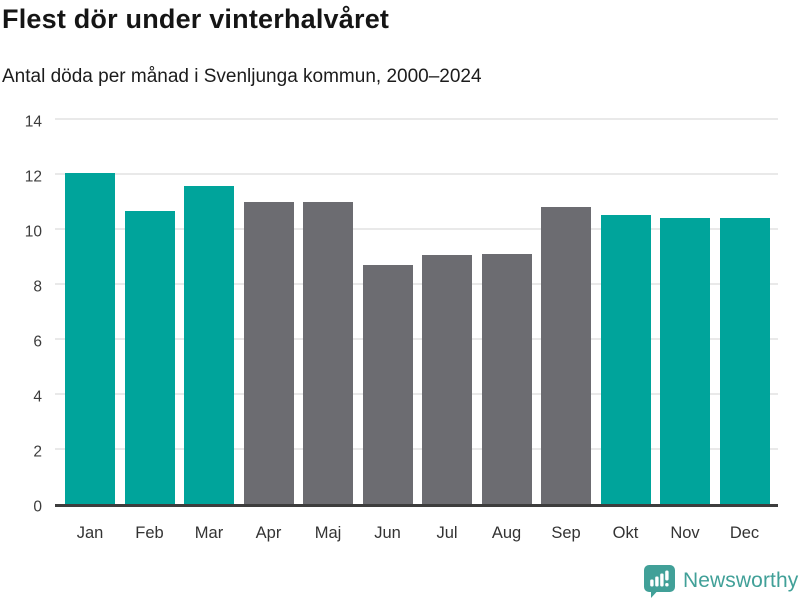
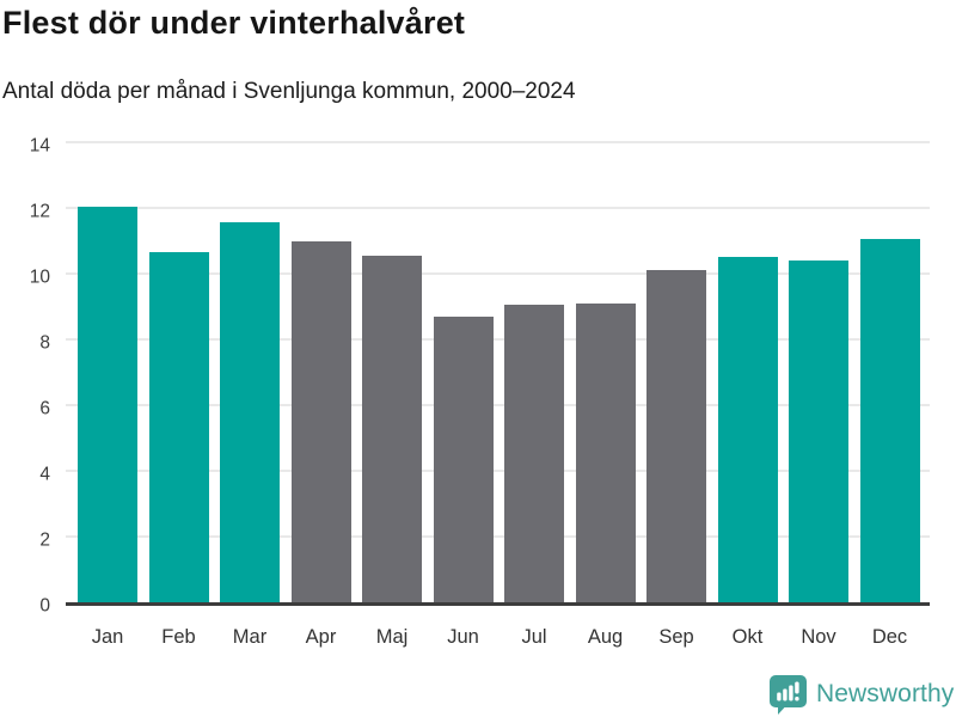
Maj: 11.0 -> 10.6
Sep: 10.8 -> 10.1
Dec: 10.4 -> 11.1
